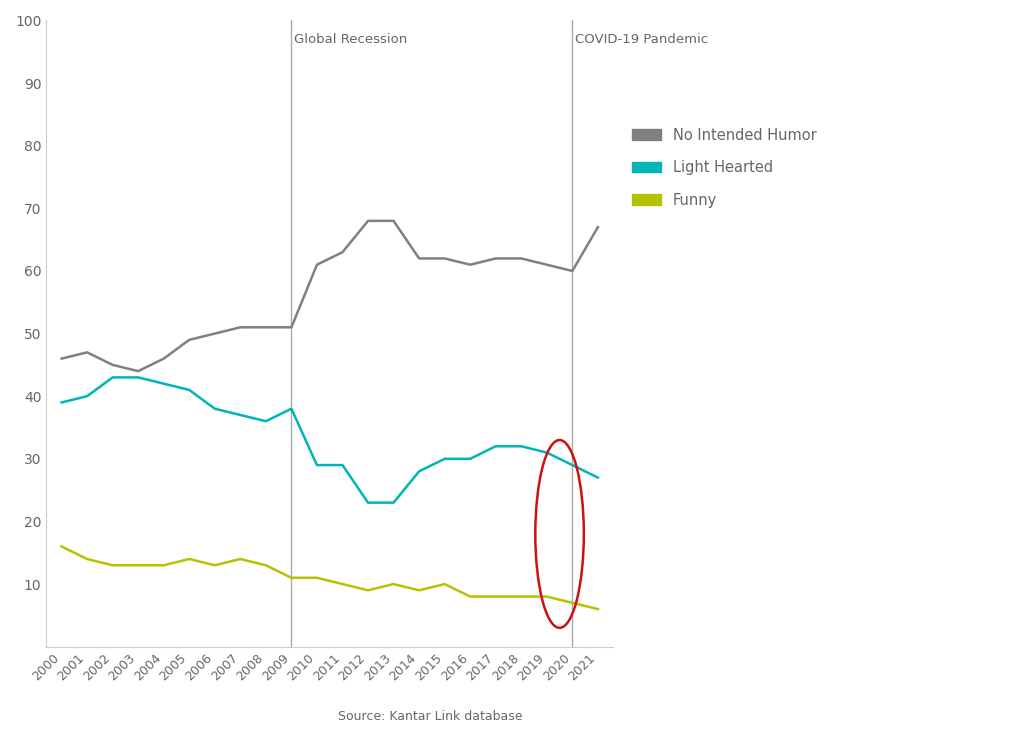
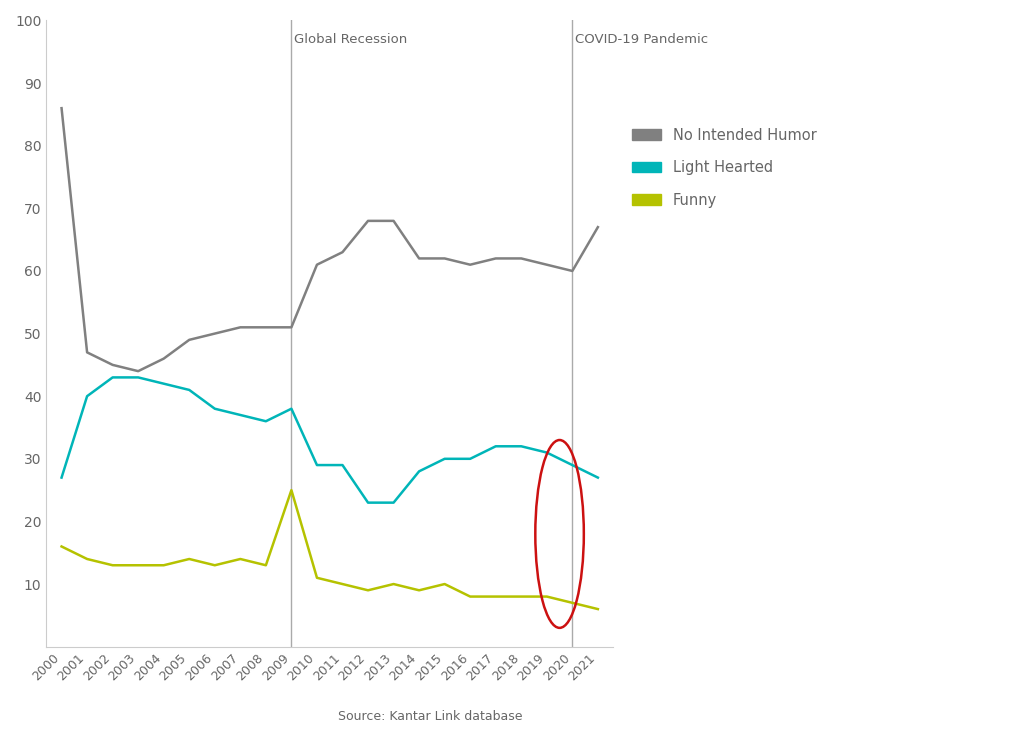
No Intended Humor/2000: 46 -> 86
Light Hearted/2000: 39 -> 27
Funny/2009: 11 -> 25
